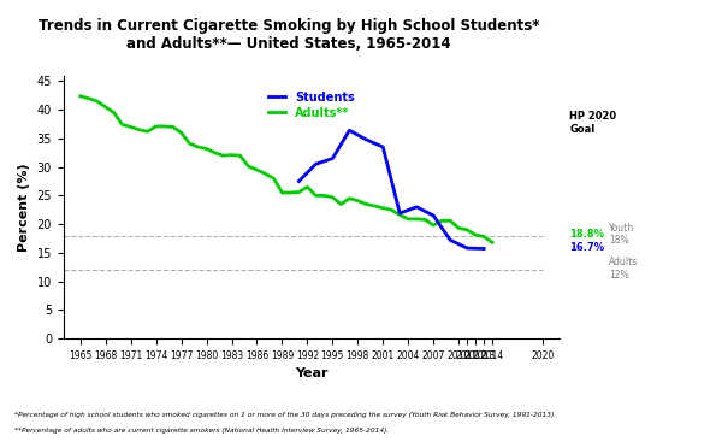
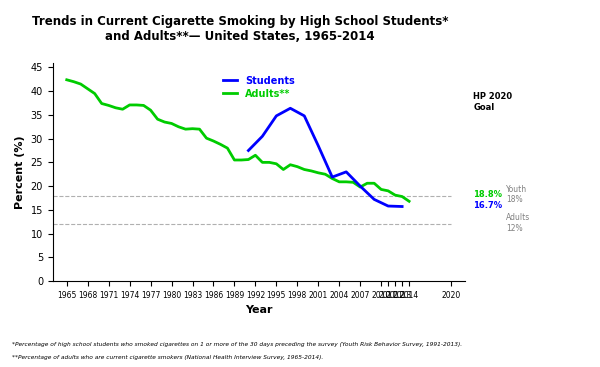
Students/1995: 31.5 -> 34.8
Students/2001: 33.5 -> 28.5
Students/2007: 21.5 -> 20.0
